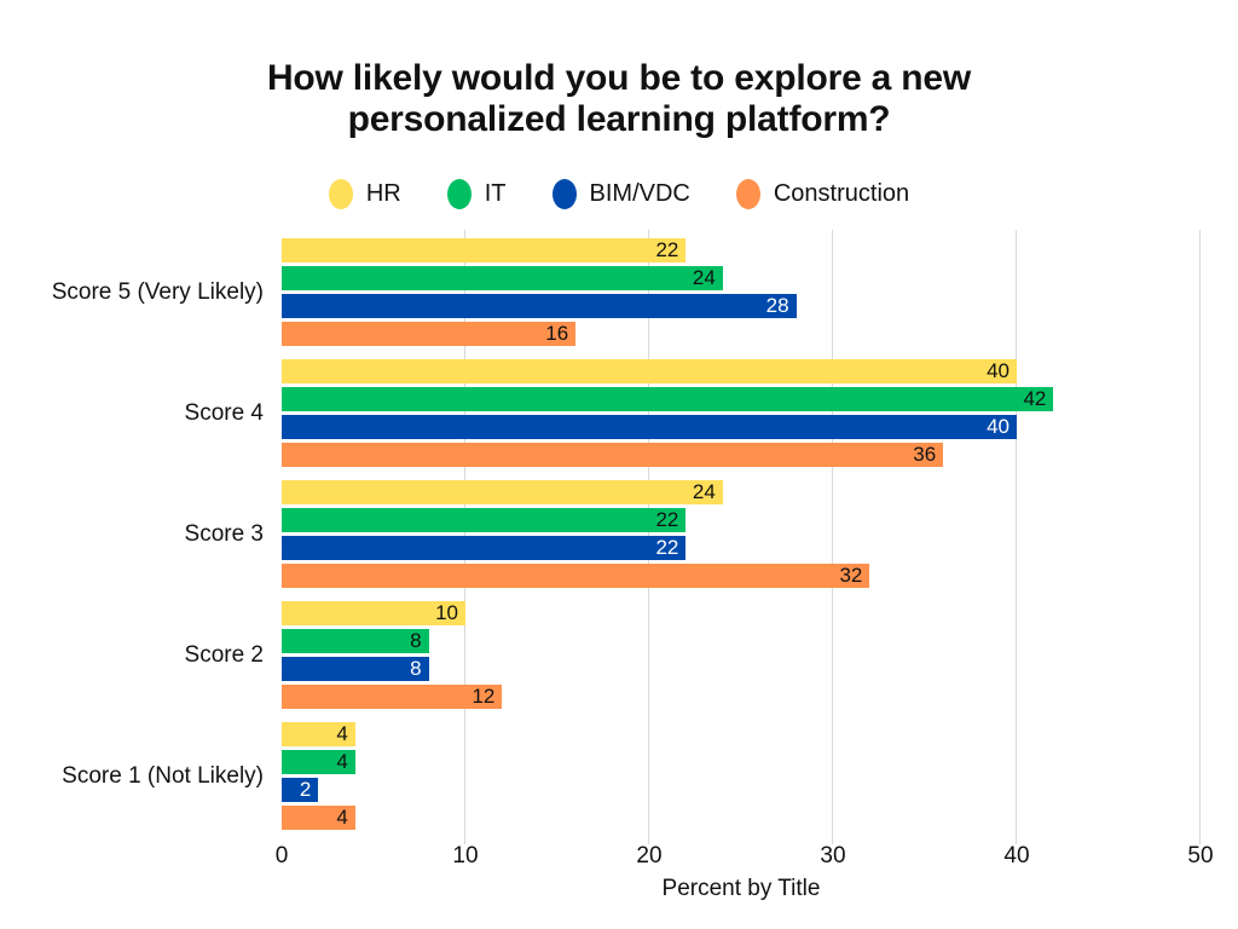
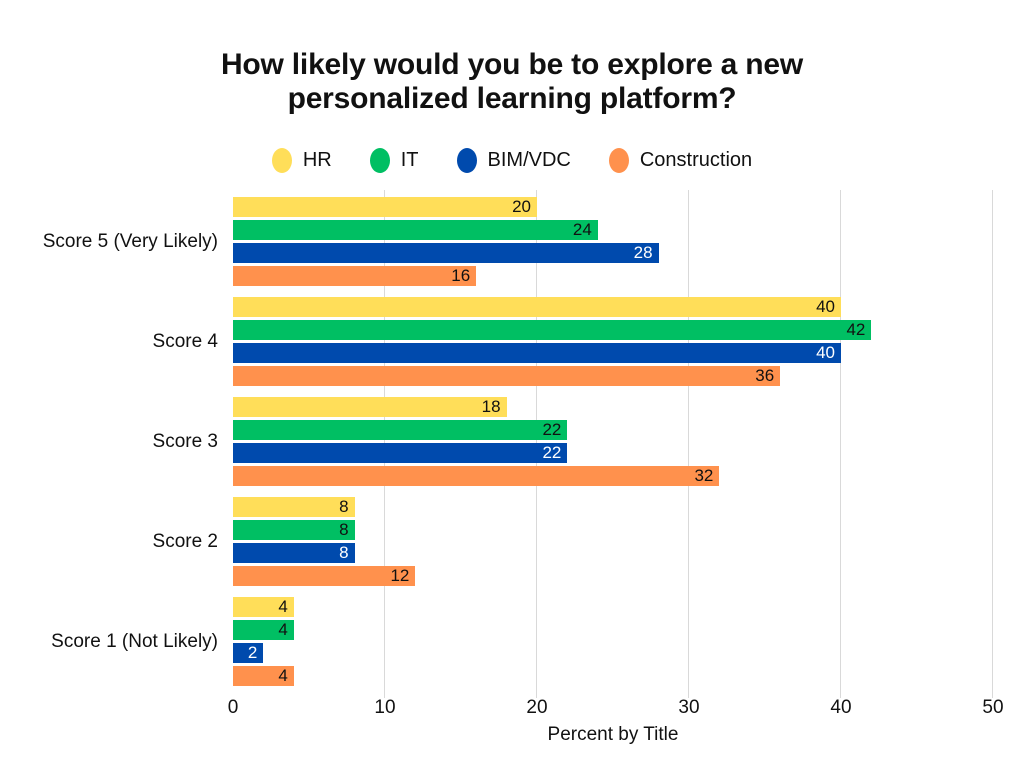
HR/Score 5 (Very Likely): 22 -> 20
HR/Score 3: 24 -> 18
HR/Score 2: 10 -> 8
